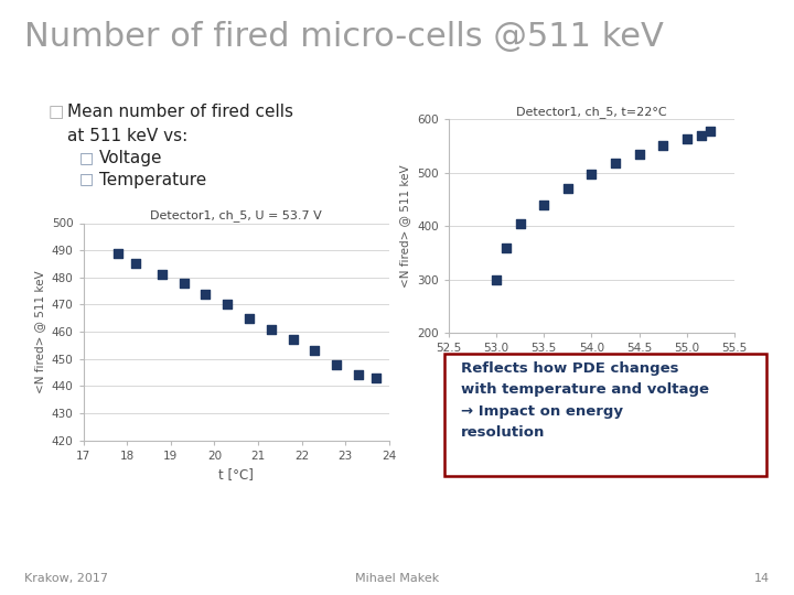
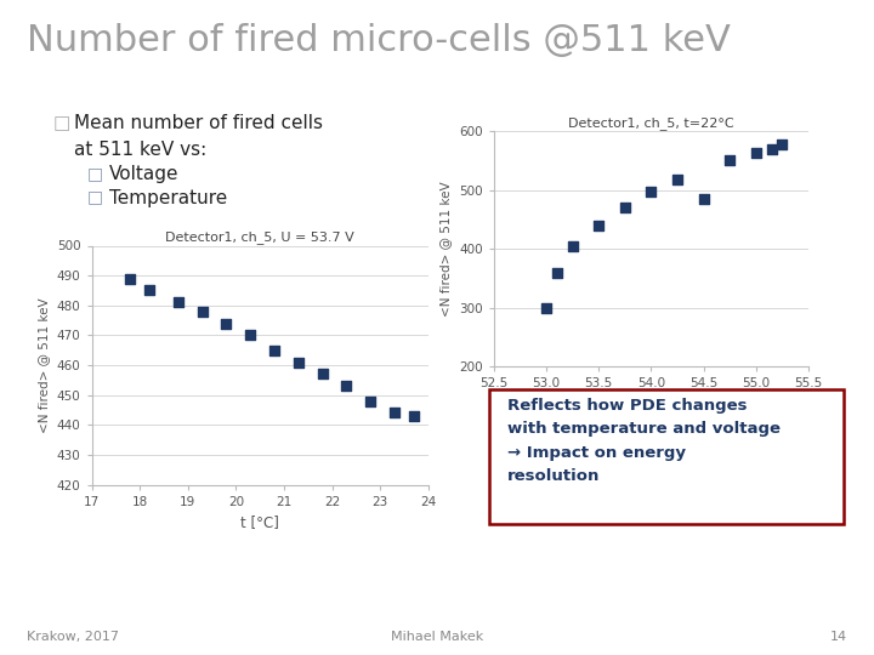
Detector1, ch_5, t=22°C/54.5: 535 -> 485
